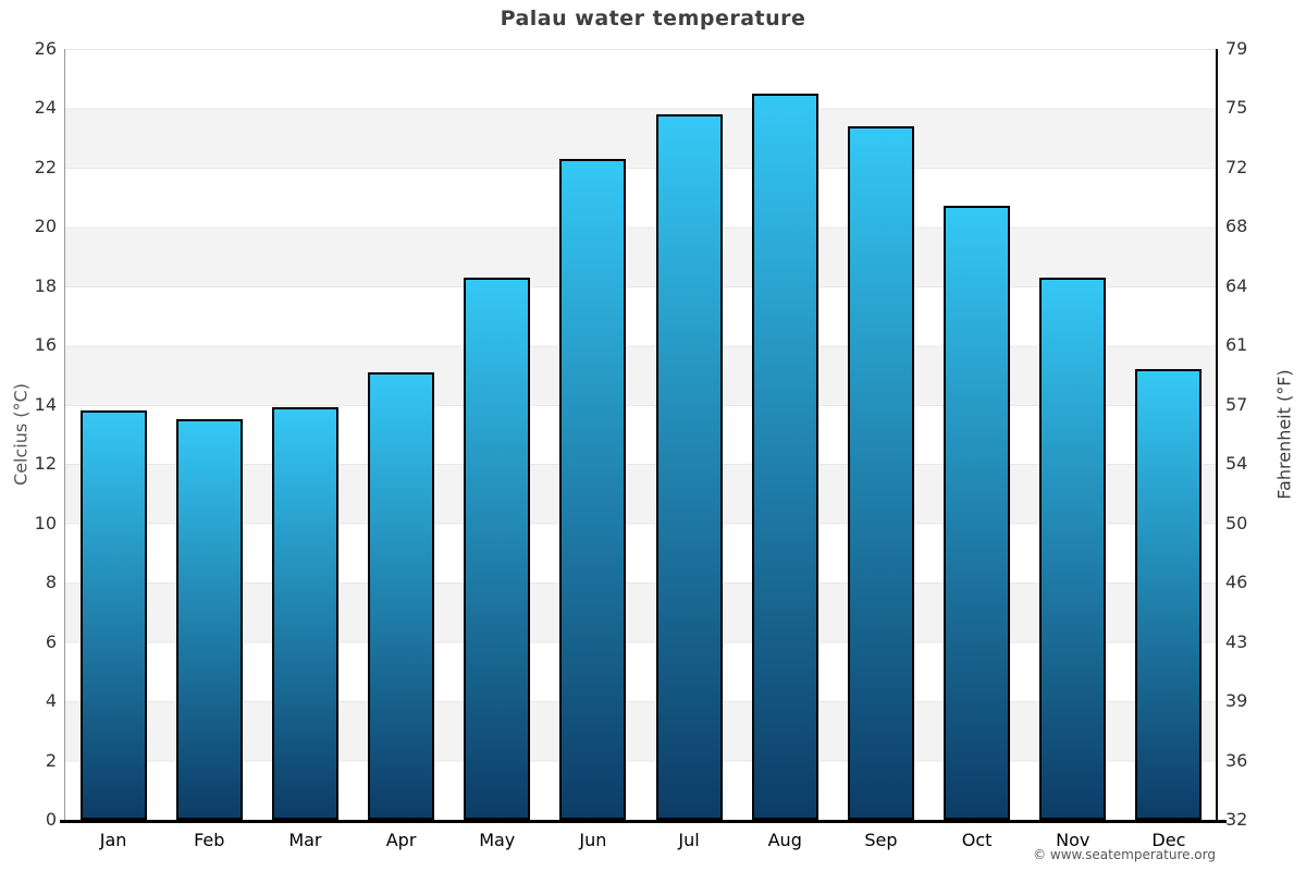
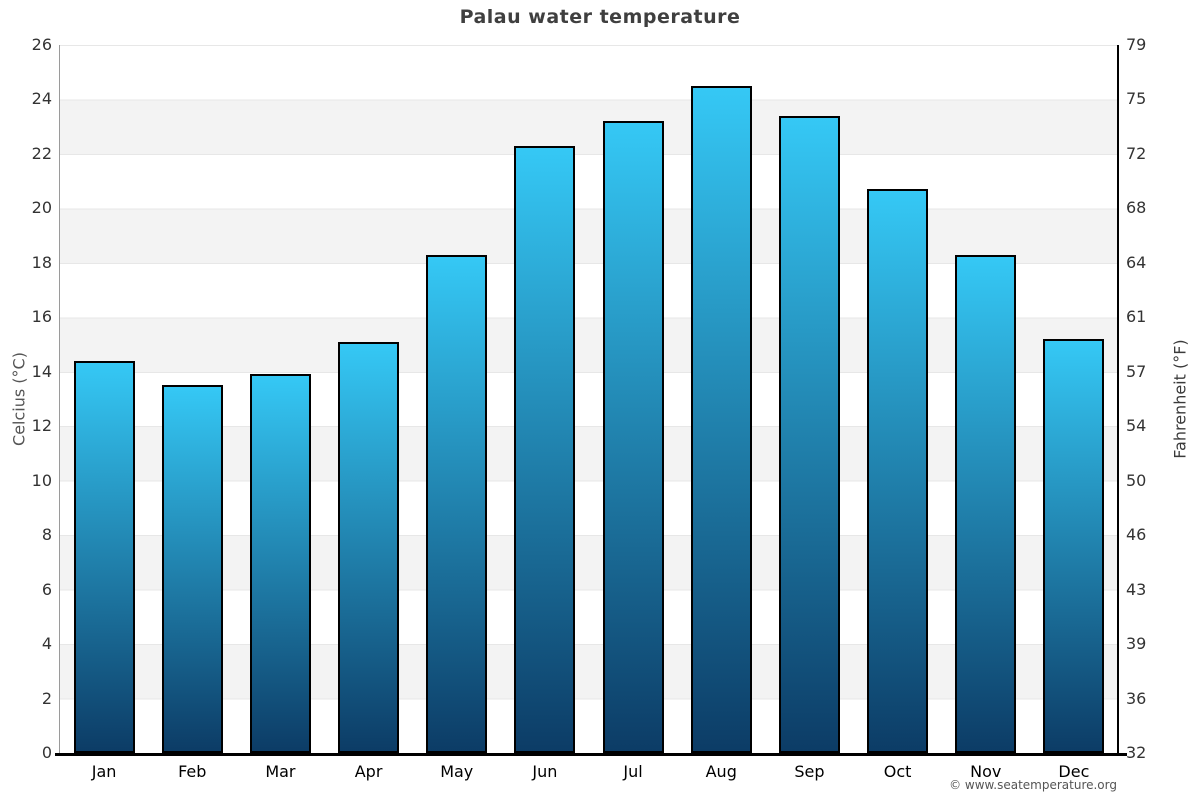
Jan: 13.8 -> 14.4
Jul: 23.8 -> 23.2
